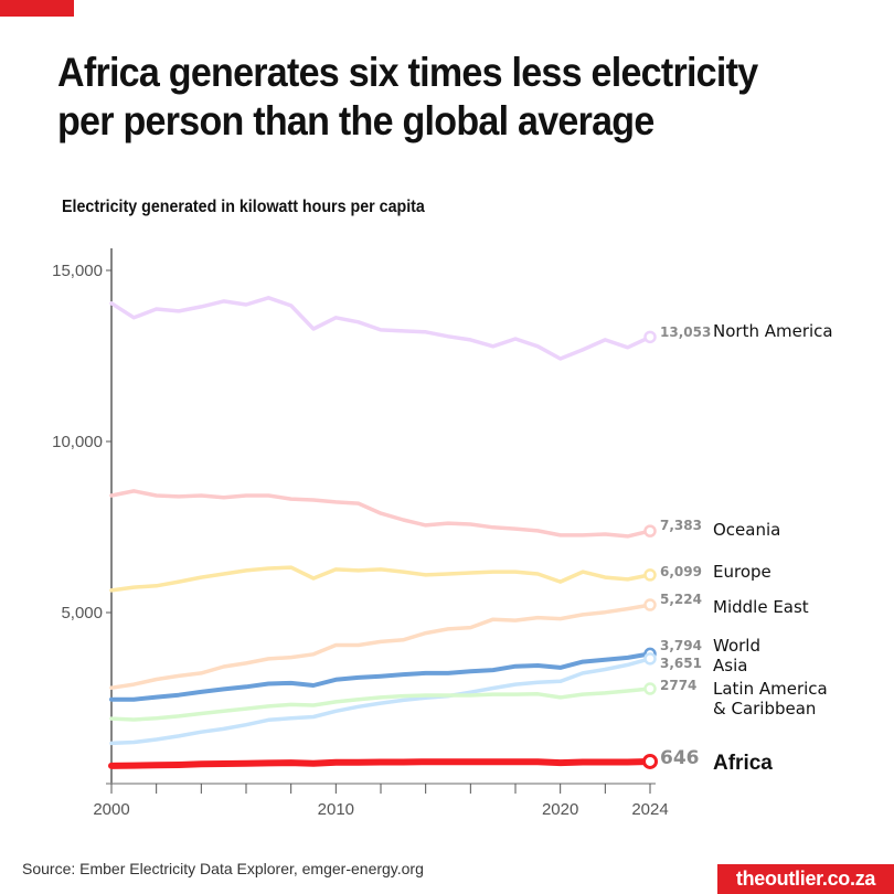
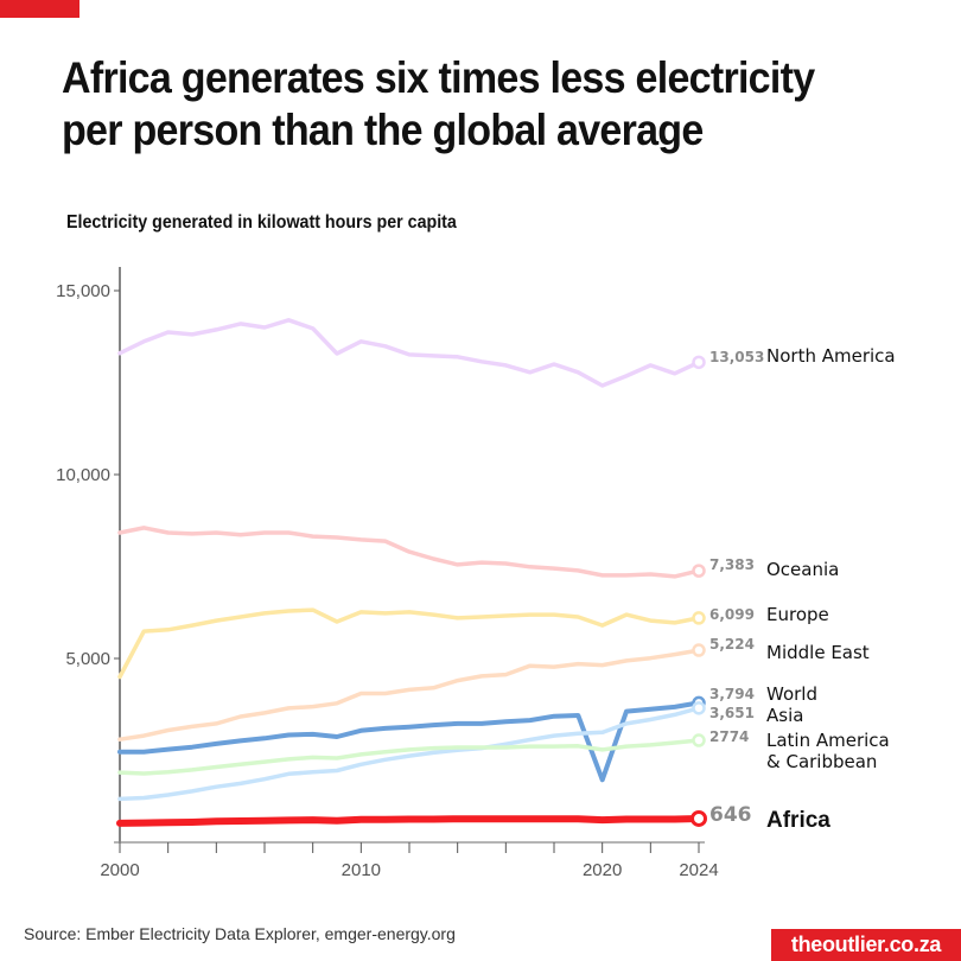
North America/2000: 14000 -> 13300
Europe/2000: 5600 -> 4500
World/2020: 3400 -> 1700
